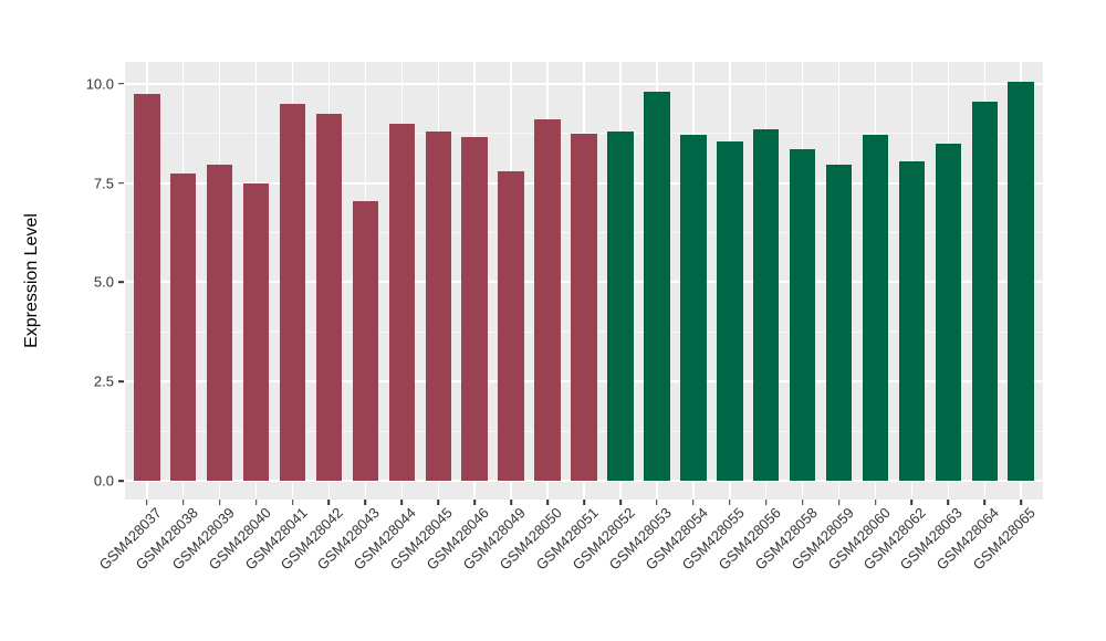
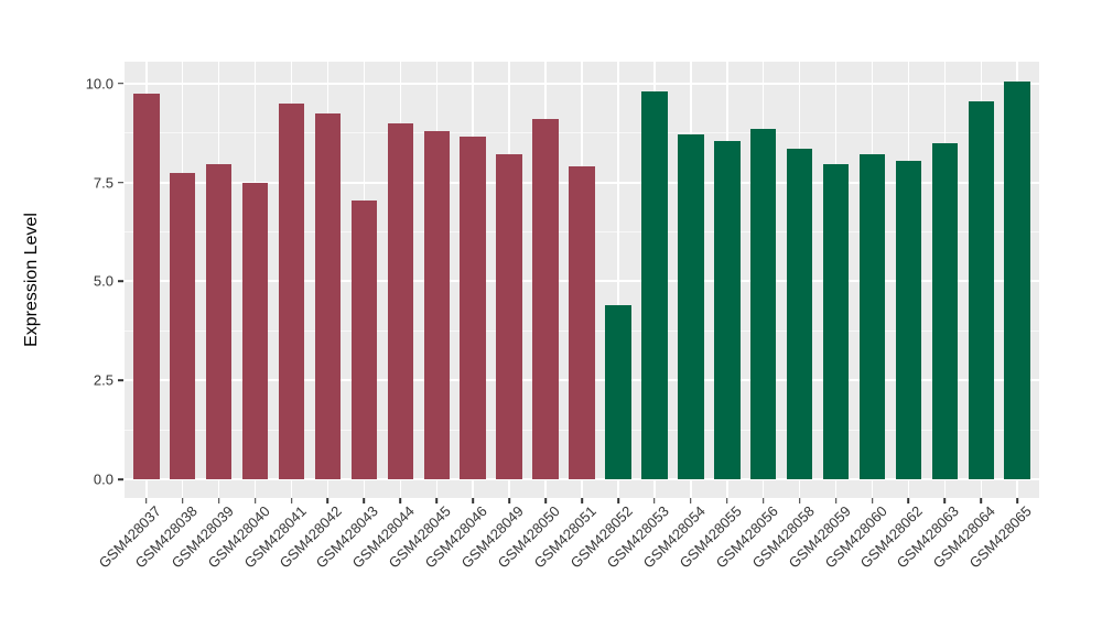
GSM428049: 7.8 -> 8.2
GSM428051: 8.8 -> 7.9
GSM428052: 8.8 -> 4.4
GSM428060: 8.7 -> 8.2
